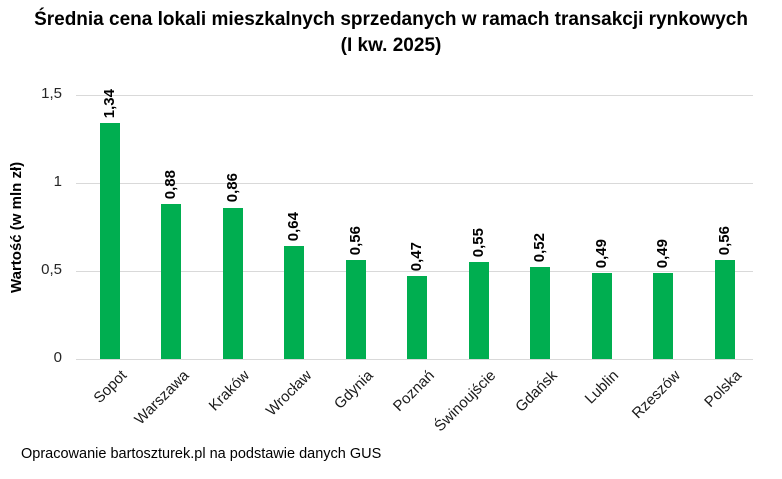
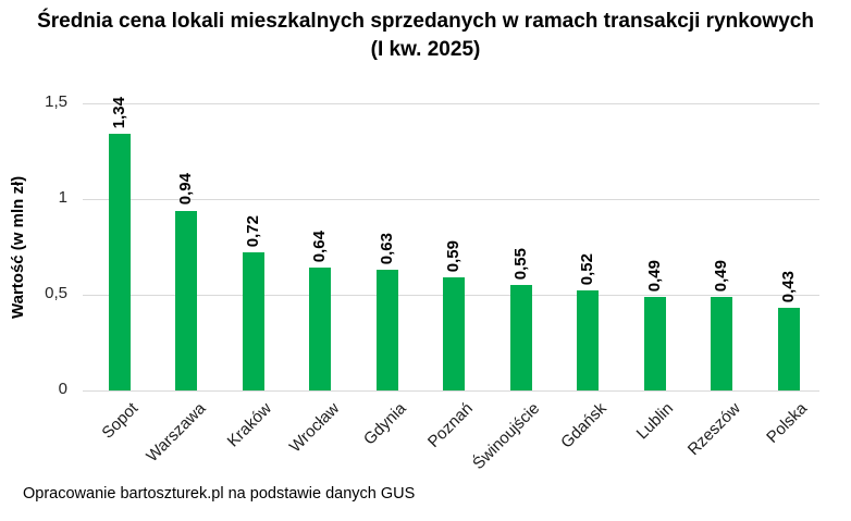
Warszawa: 0,88 -> 0,94
Kraków: 0,86 -> 0,72
Gdynia: 0,56 -> 0,63
Poznań: 0,47 -> 0,59
Polska: 0,56 -> 0,43
